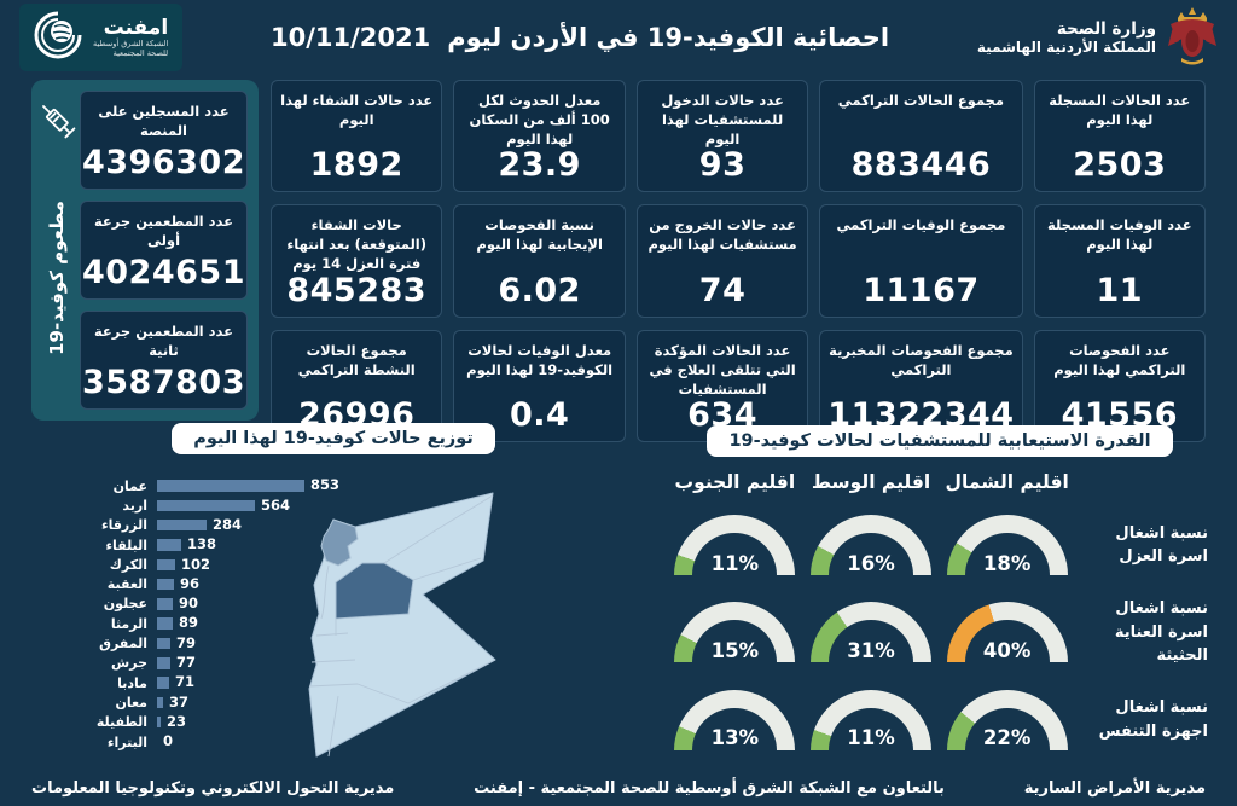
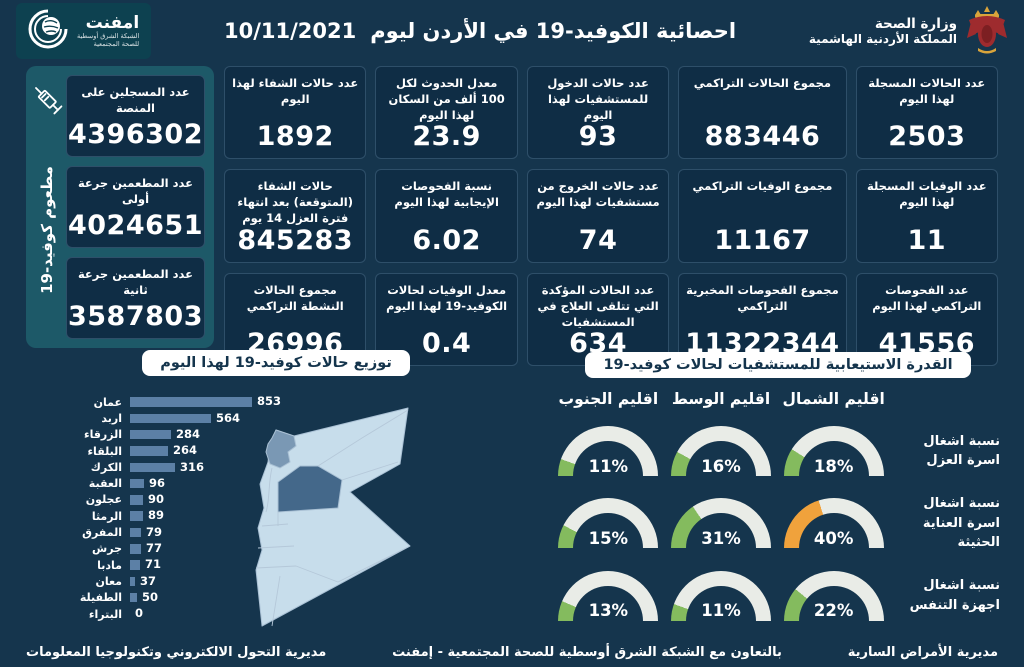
توزيع حالات كوفيد-19 لهذا اليوم/البلقاء: 138 -> 264
توزيع حالات كوفيد-19 لهذا اليوم/الكرك: 102 -> 316
توزيع حالات كوفيد-19 لهذا اليوم/الطفيلة: 23 -> 50
